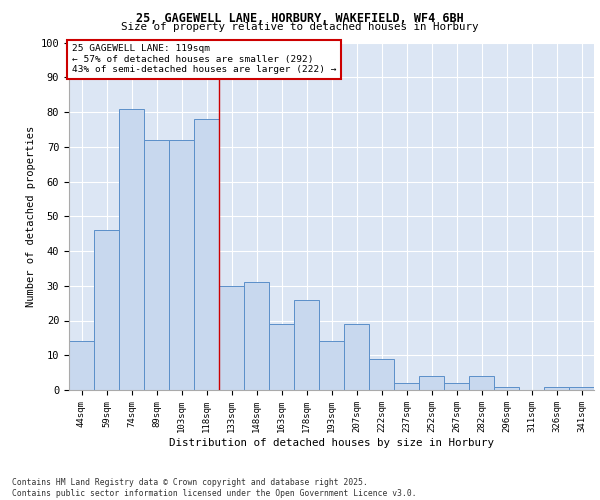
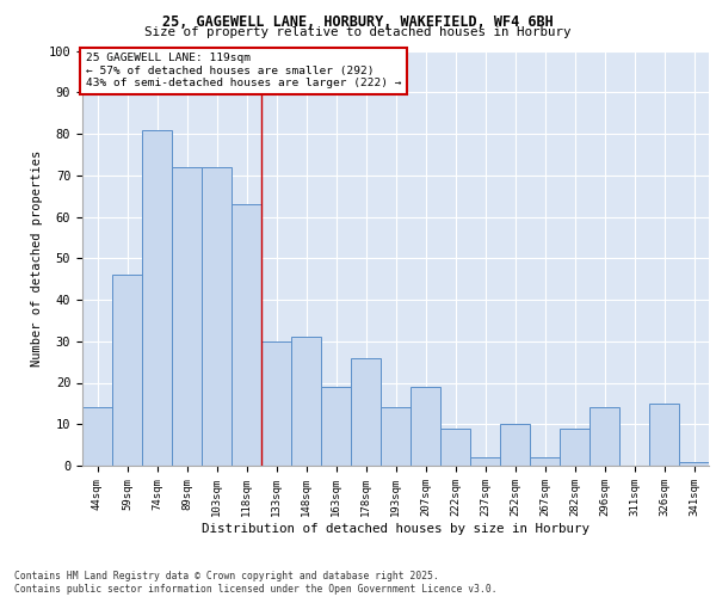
118sqm: 78 -> 63
252sqm: 4 -> 10
282sqm: 4 -> 9
296sqm: 1 -> 14
326sqm: 1 -> 15
